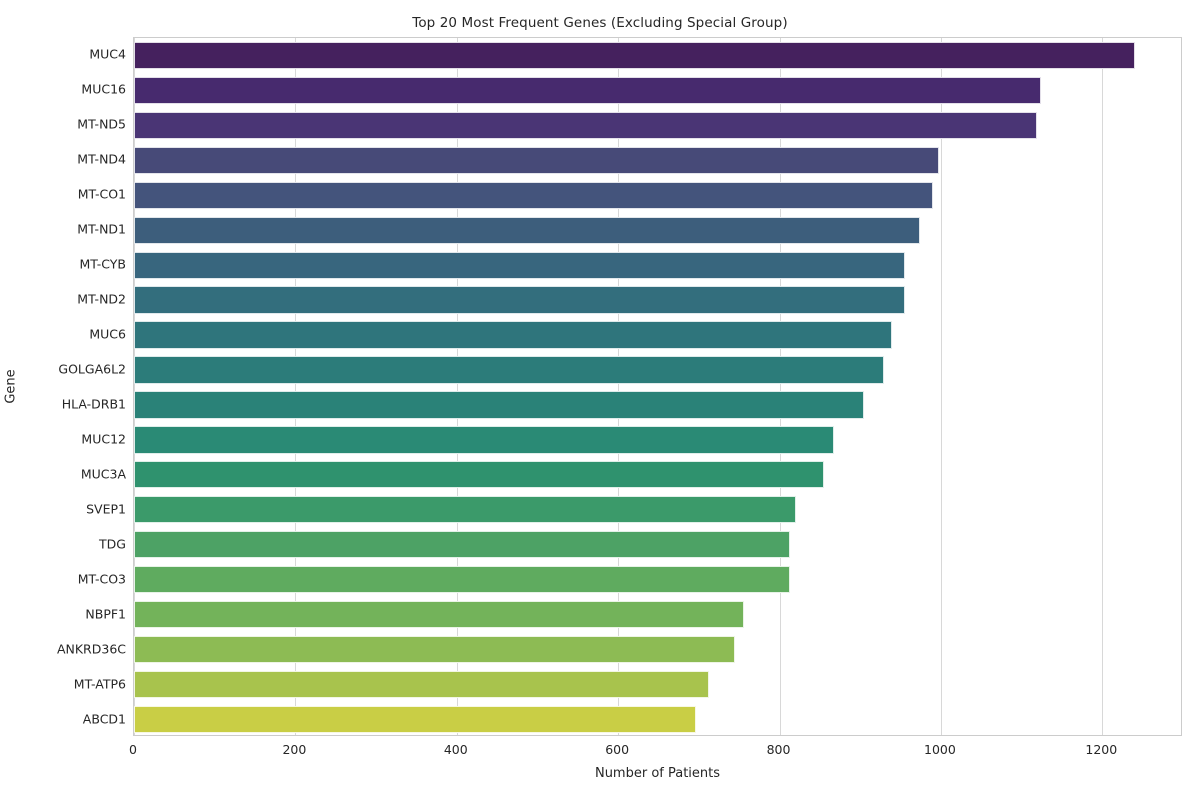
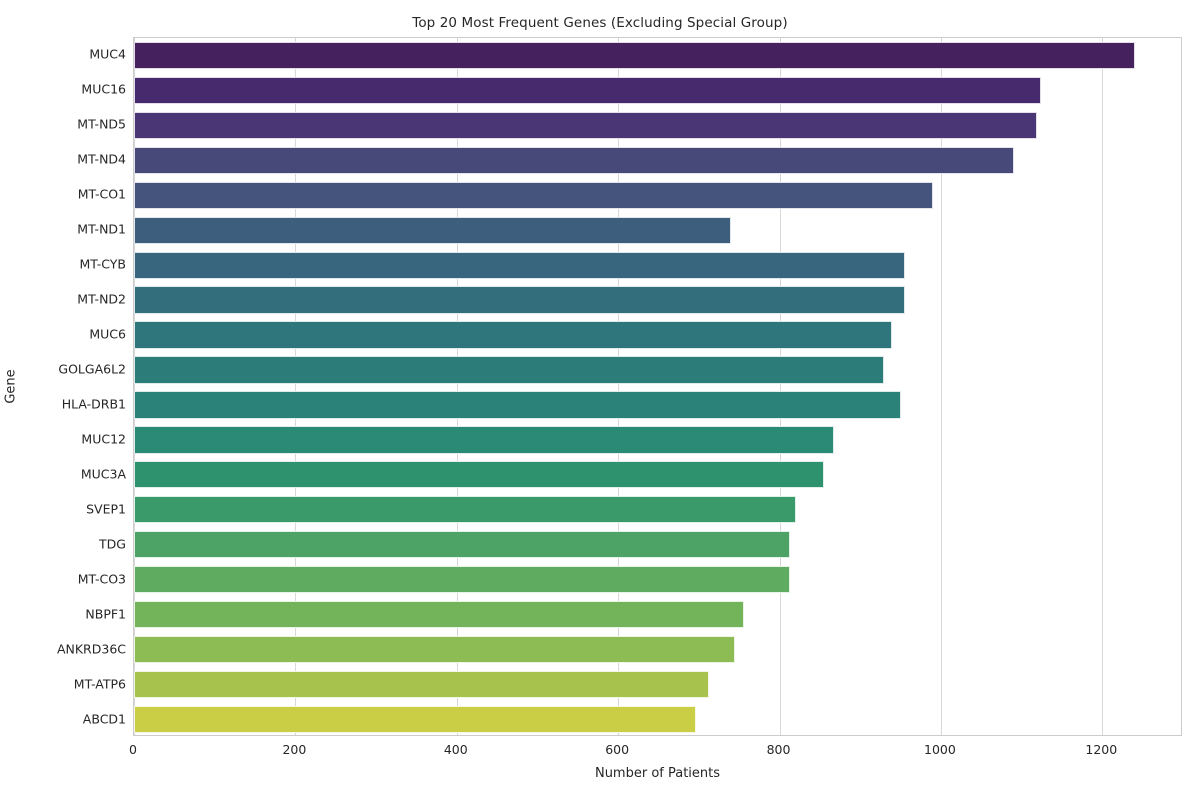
MT-ND4: 1000 -> 1090
MT-ND1: 970 -> 740
HLA-DRB1: 900 -> 950
